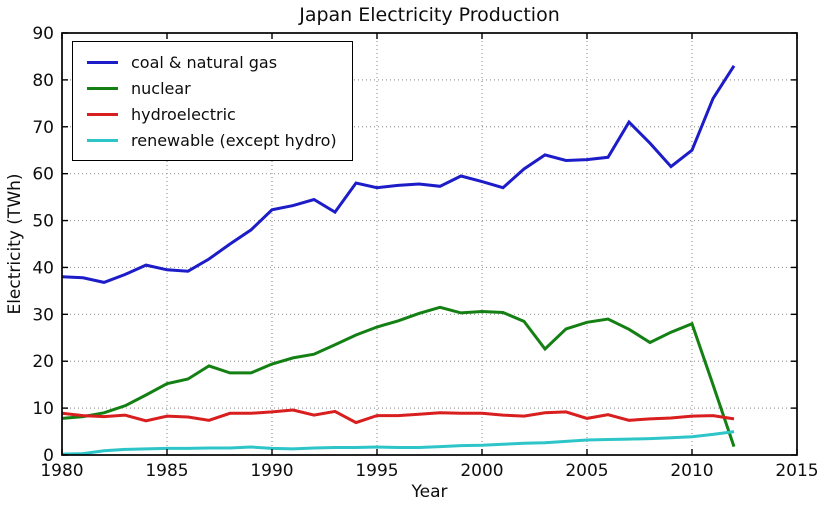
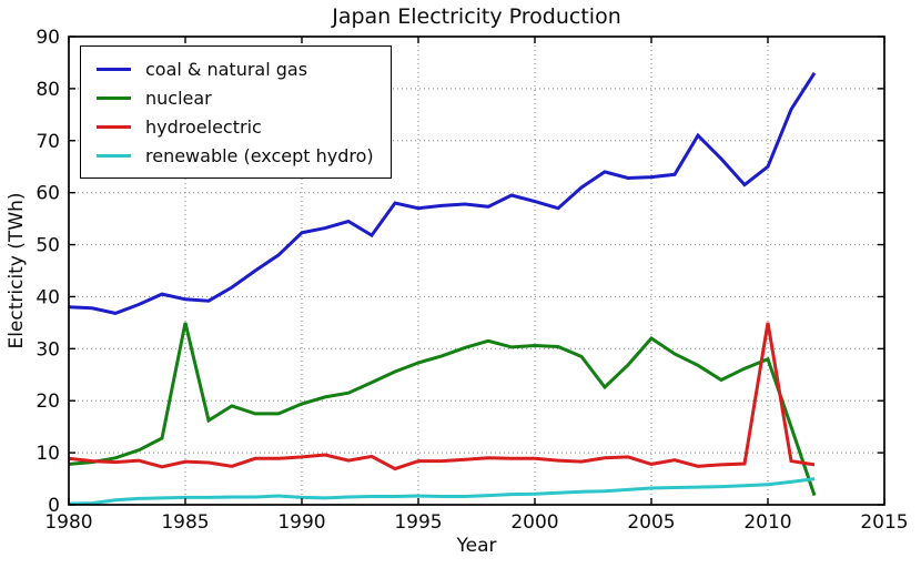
nuclear/1985: 15 -> 35
nuclear/2005: 28 -> 32
hydroelectric/2010: 8 -> 35
